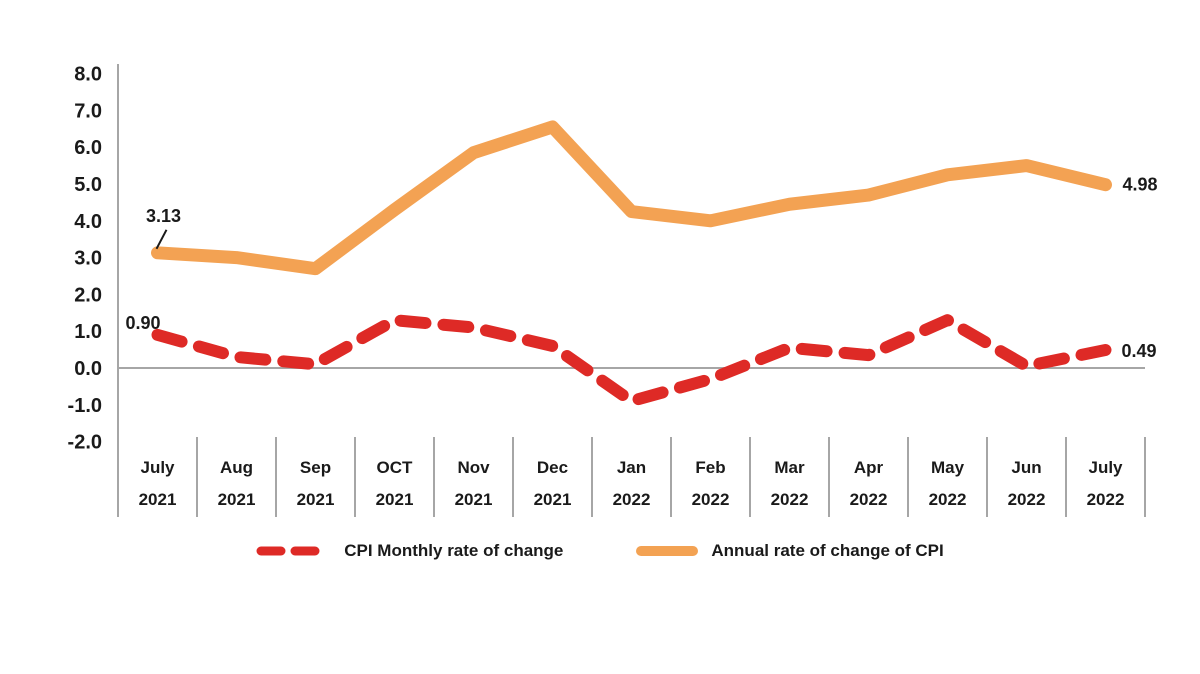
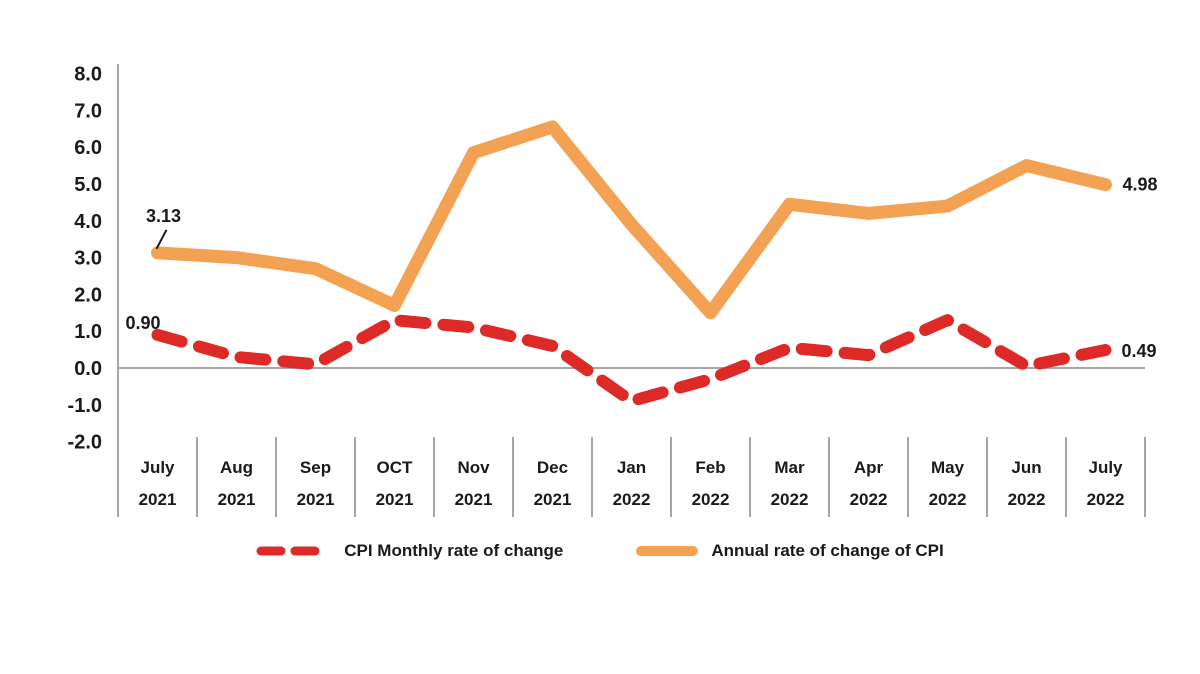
Annual rate of change of CPI/OCT 2021: 4.3 -> 1.7
Annual rate of change of CPI/Jan 2022: 4.2 -> 3.9
Annual rate of change of CPI/Feb 2022: 4.0 -> 1.5
Annual rate of change of CPI/Apr 2022: 4.7 -> 4.2
Annual rate of change of CPI/May 2022: 5.2 -> 4.4
